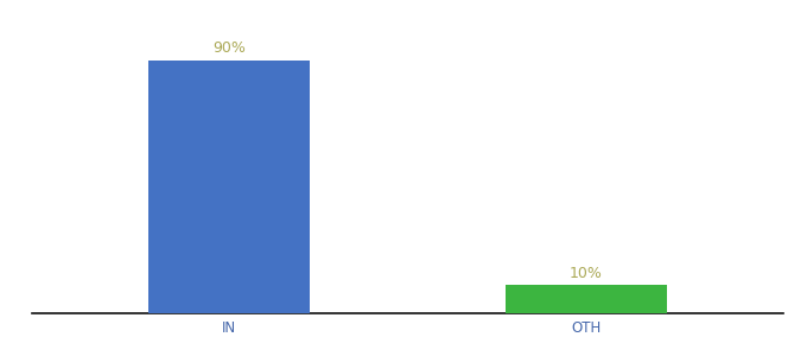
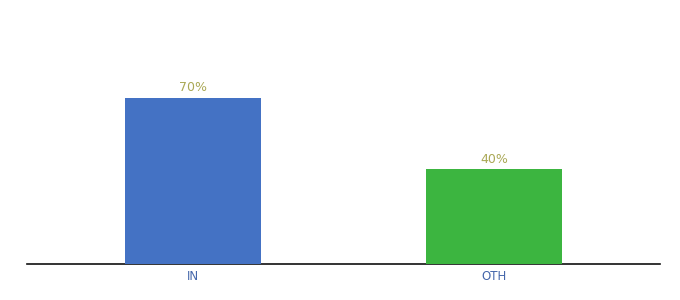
IN: 90% -> 70%
OTH: 10% -> 40%
